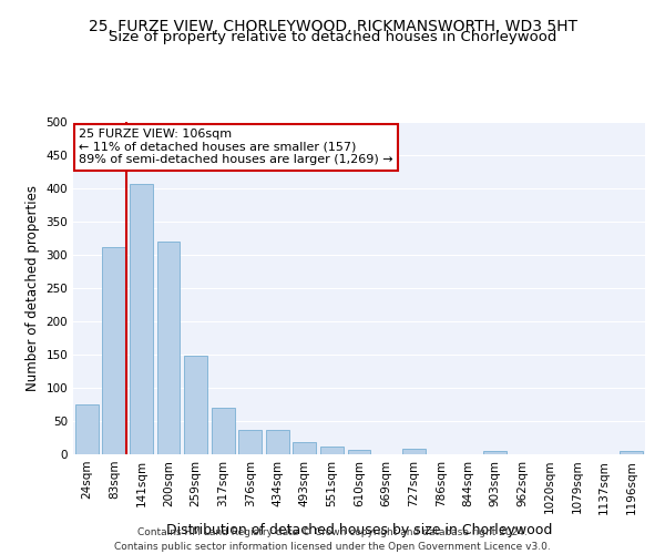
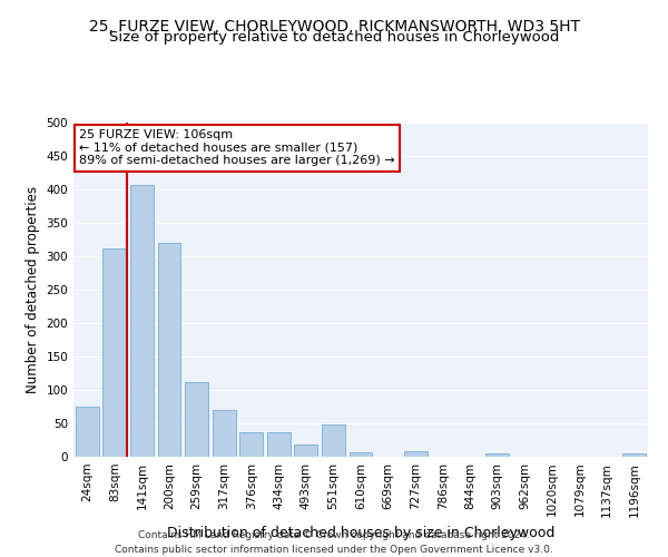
259sqm: 148 -> 112
551sqm: 12 -> 48
